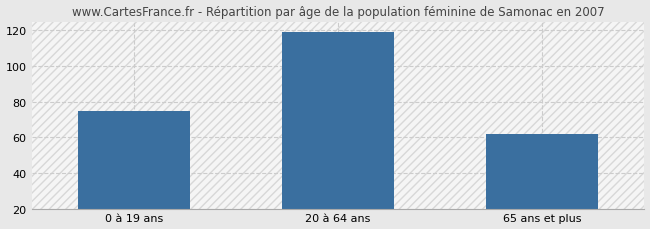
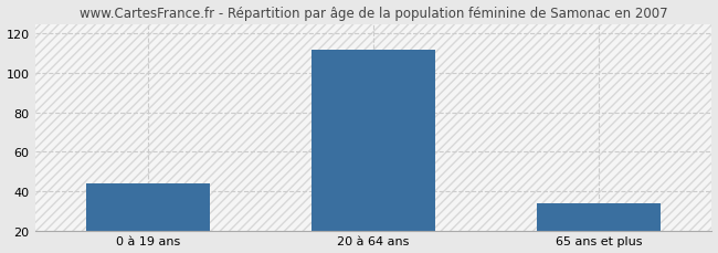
0 à 19 ans: 75 -> 44
20 à 64 ans: 119 -> 112
65 ans et plus: 62 -> 34
